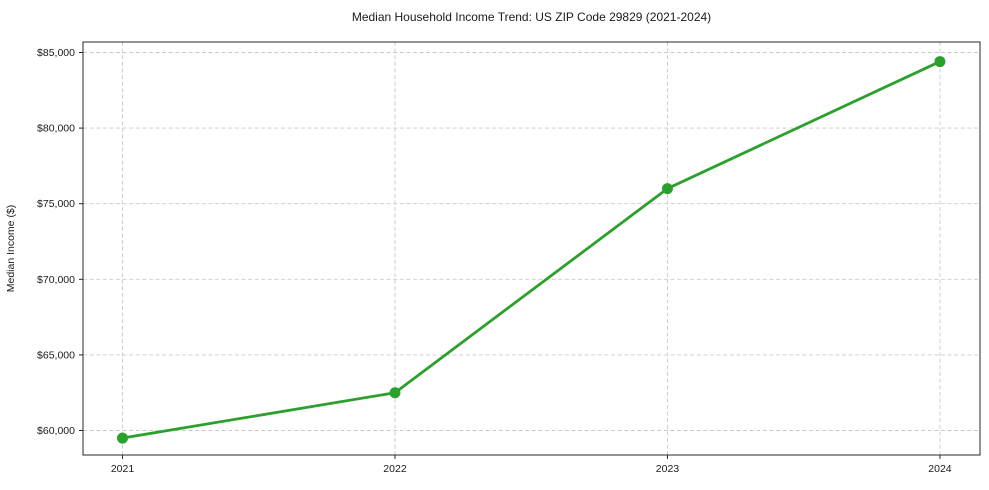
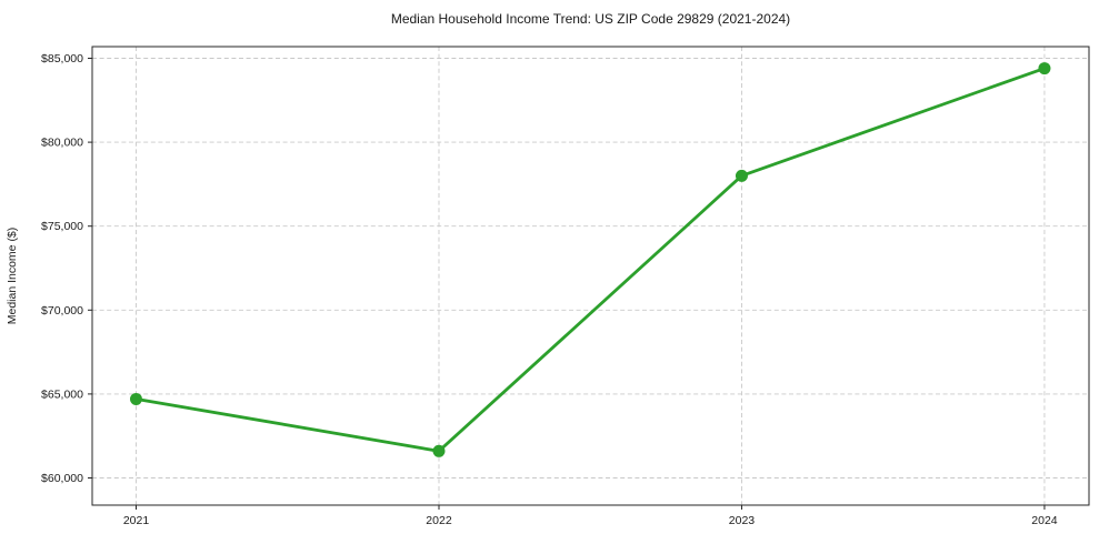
2021: $59500 -> $64700
2022: $62500 -> $61600
2023: $76000 -> $78000
